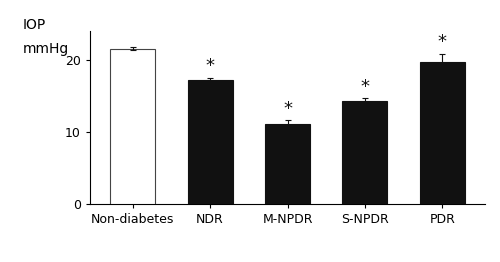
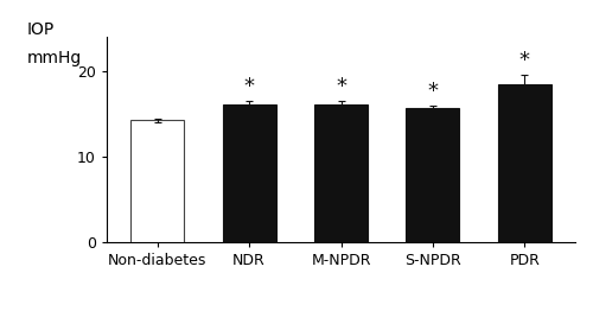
Non-diabetes: 21.6 -> 14.3
NDR: 17.2 -> 16.2
M-NPDR: 11.2 -> 16.1
S-NPDR: 14.4 -> 15.7
PDR: 19.8 -> 18.5
